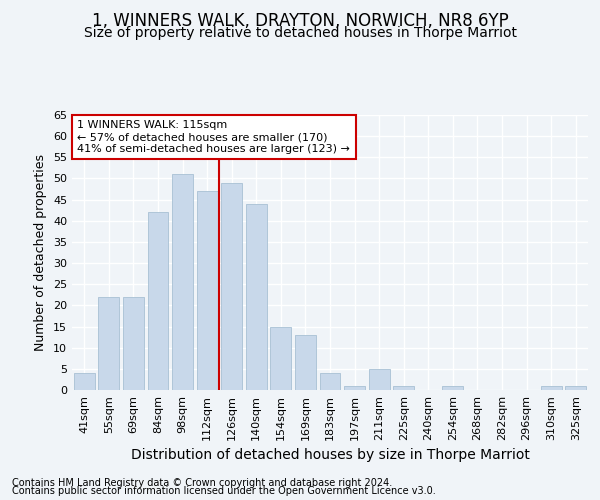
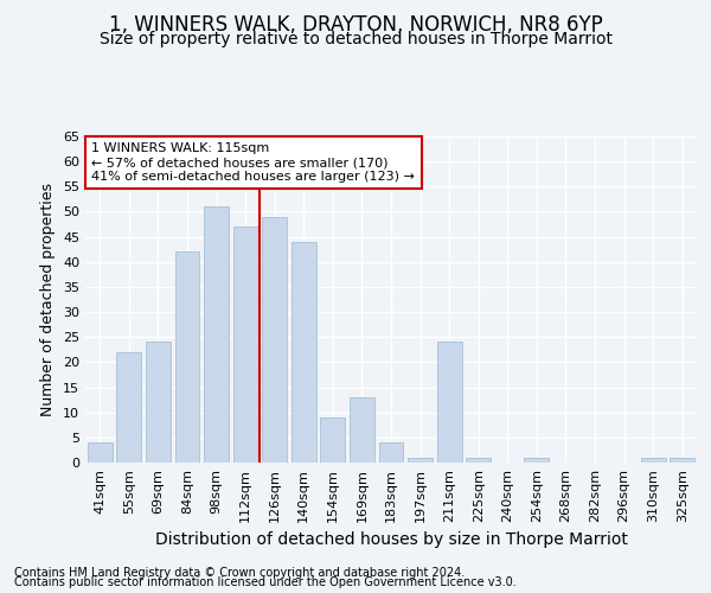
69sqm: 22 -> 24
154sqm: 15 -> 9
211sqm: 5 -> 24
